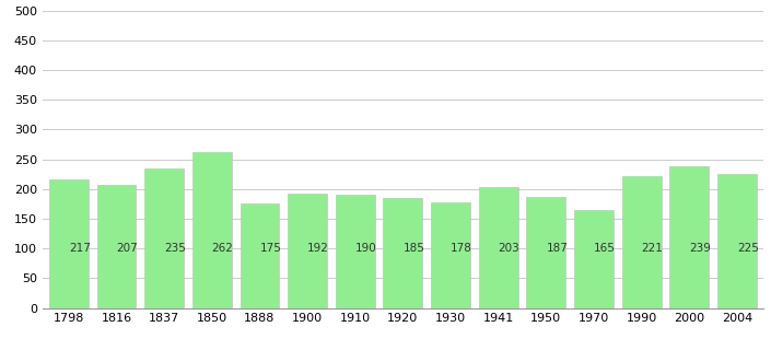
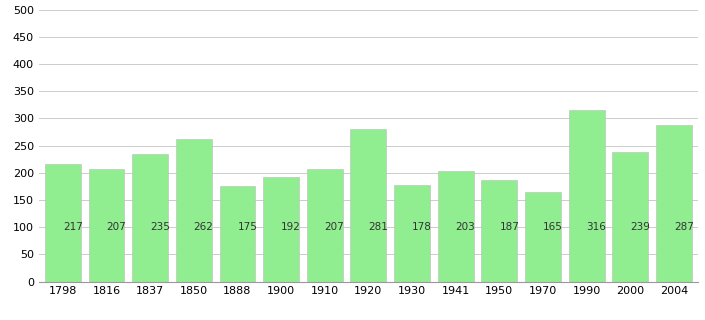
1910: 190 -> 207
1920: 185 -> 281
1990: 221 -> 316
2004: 225 -> 287
